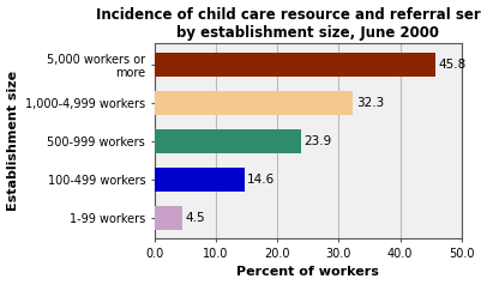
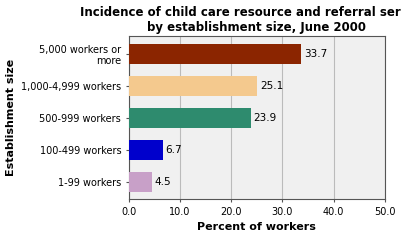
5,000 workers or more: 45.8 -> 33.7
1,000-4,999 workers: 32.3 -> 25.1
100-499 workers: 14.6 -> 6.7
